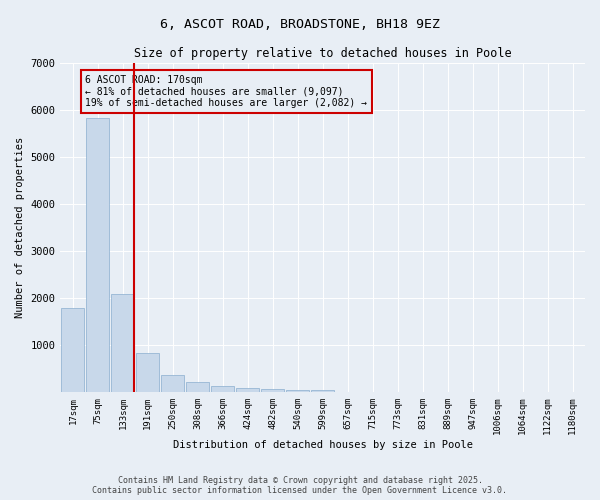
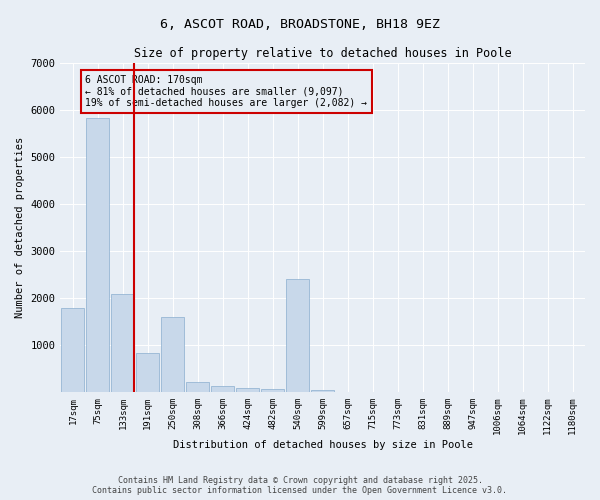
250sqm: 360 -> 1600
540sqm: 50 -> 2400
